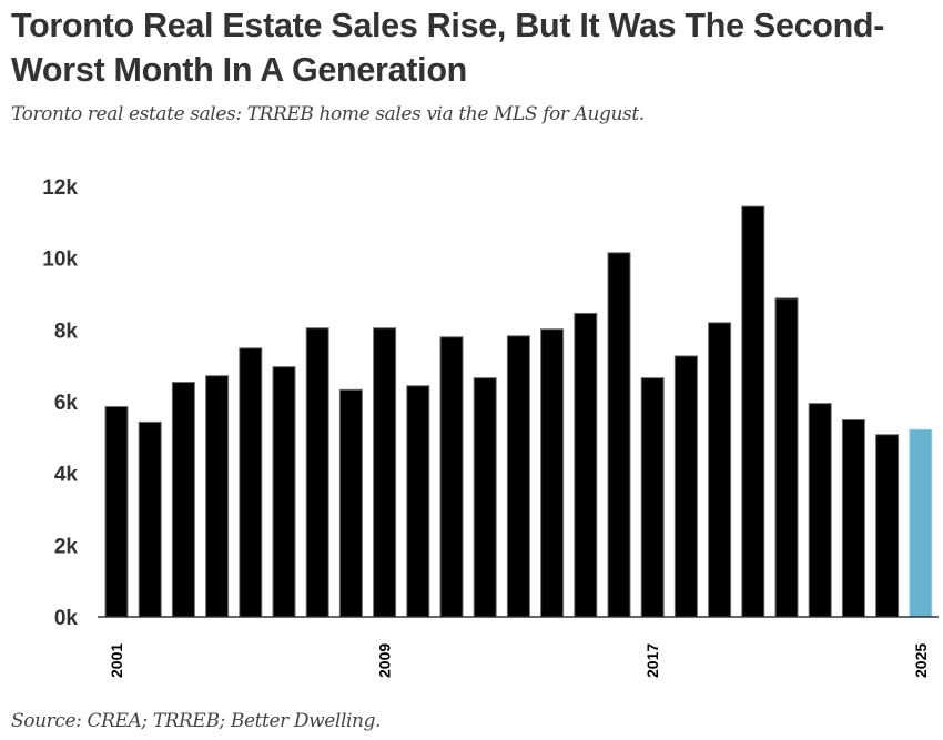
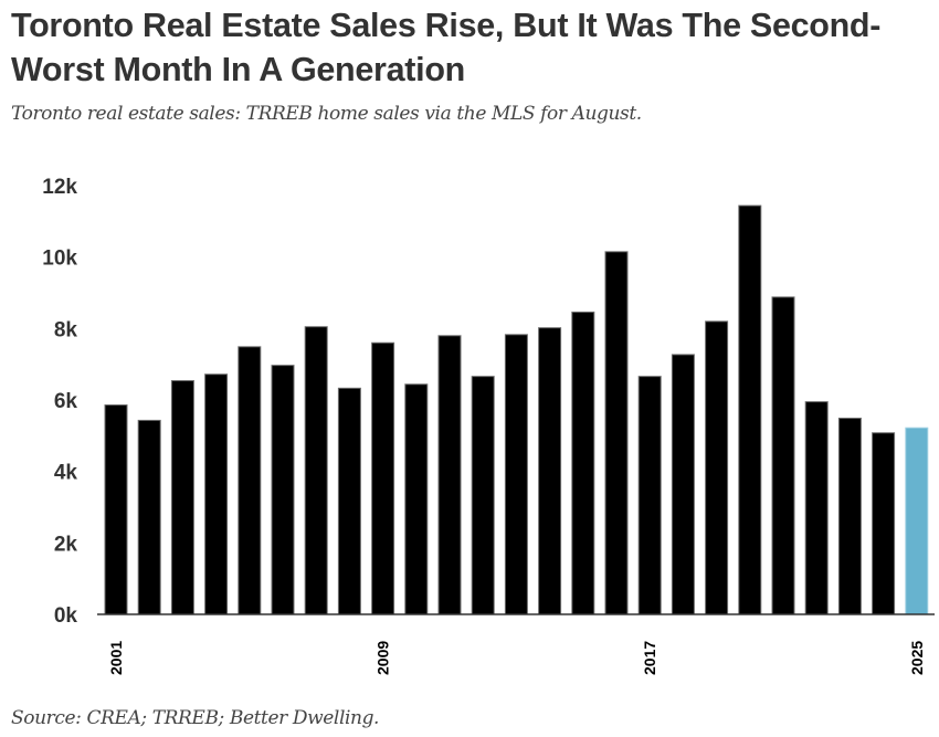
2009: 8.0k -> 7.6k
